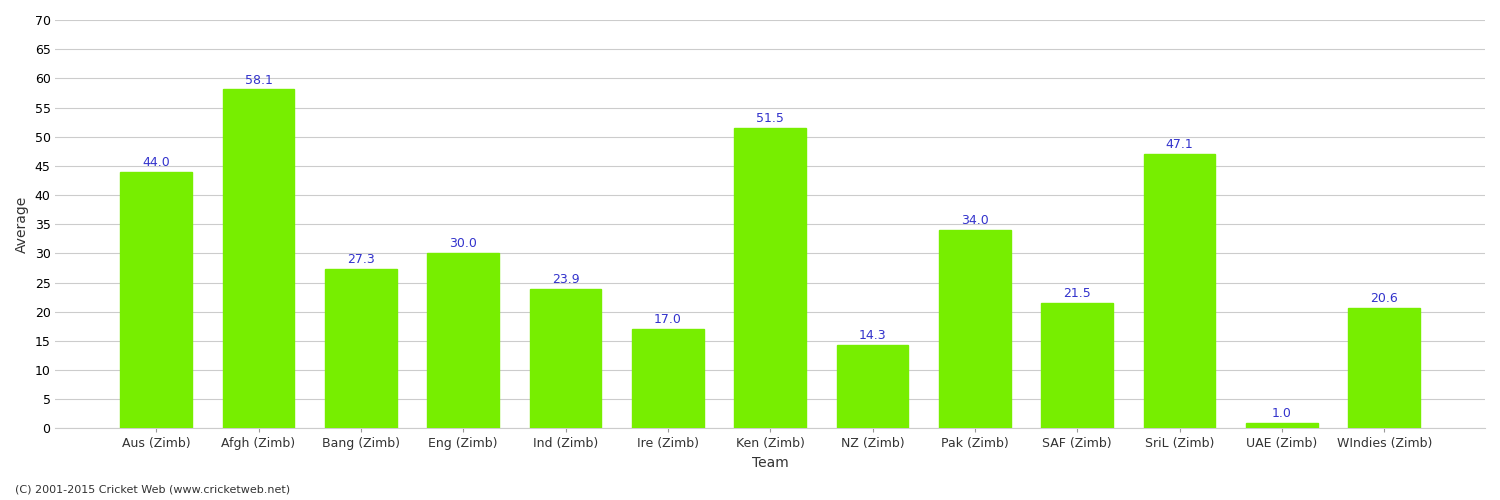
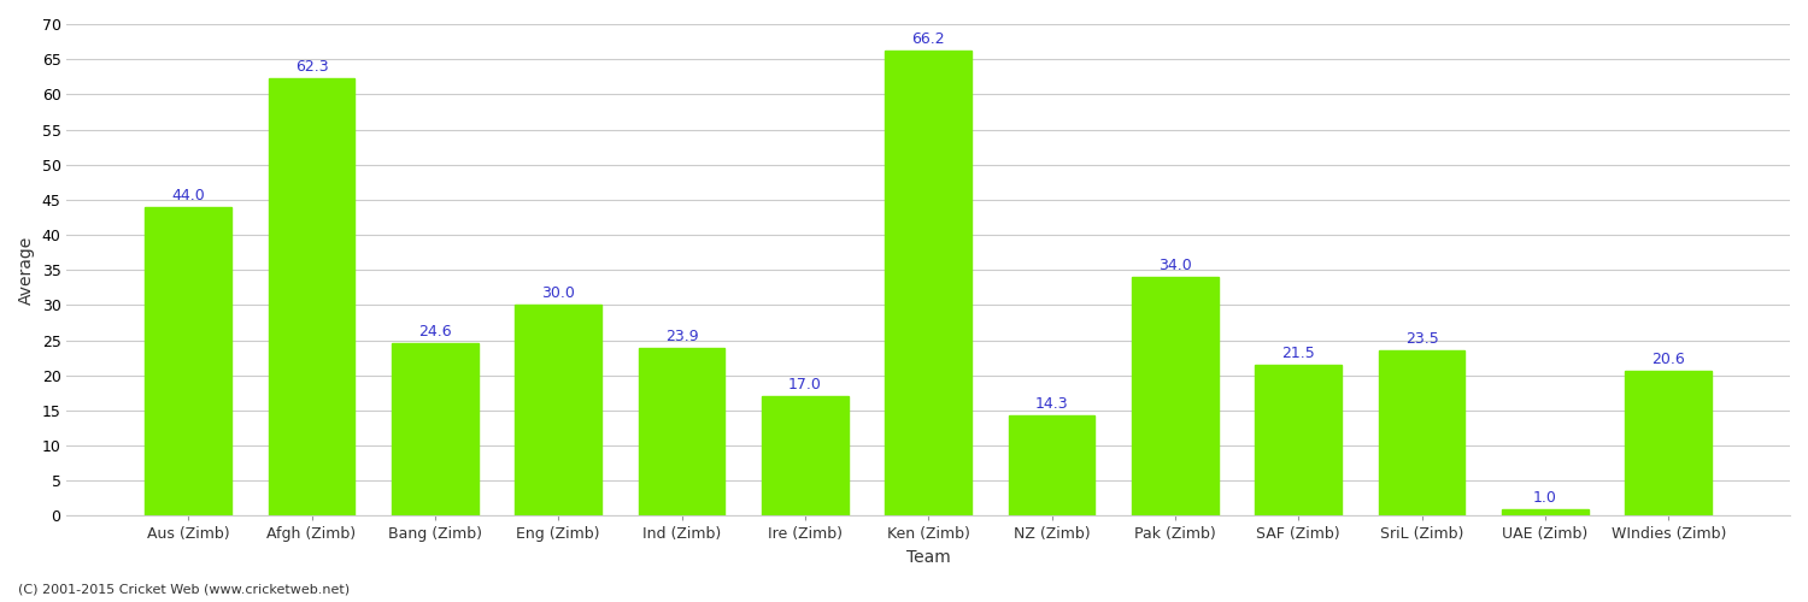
Afgh (Zimb): 58.1 -> 62.3
Bang (Zimb): 27.3 -> 24.6
Ken (Zimb): 51.5 -> 66.2
SriL (Zimb): 47.1 -> 23.5
